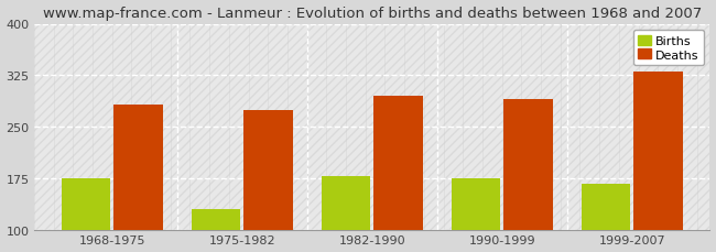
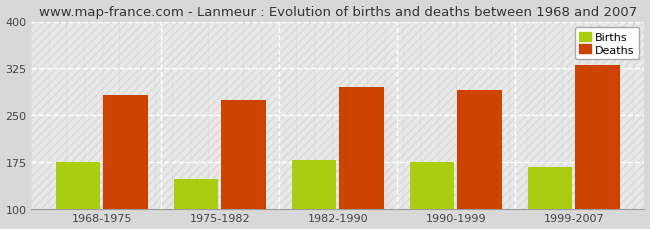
Births/1975-1982: 130 -> 148
